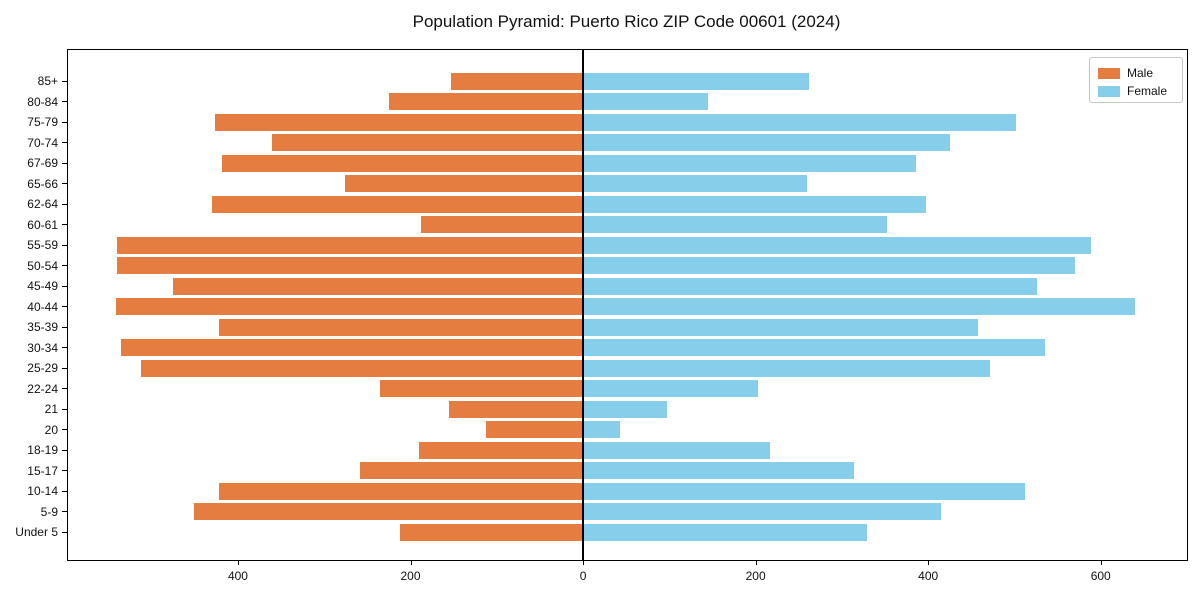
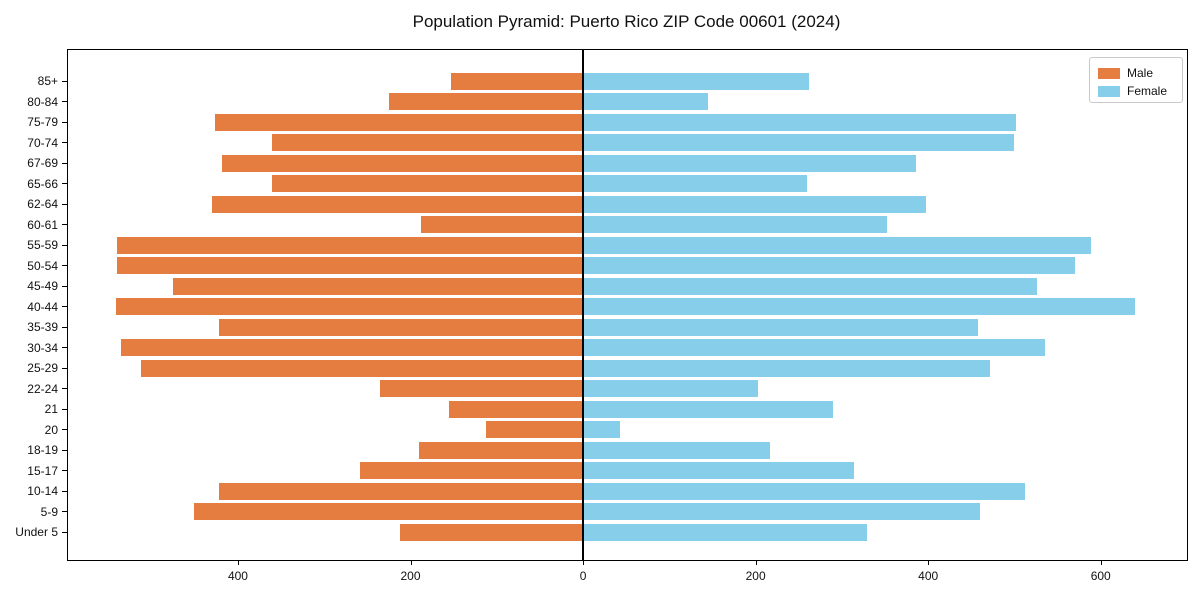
Female/70-74: 420 -> 500
Male/65-66: 280 -> 360
Female/21: 100 -> 290
Female/5-9: 420 -> 460
